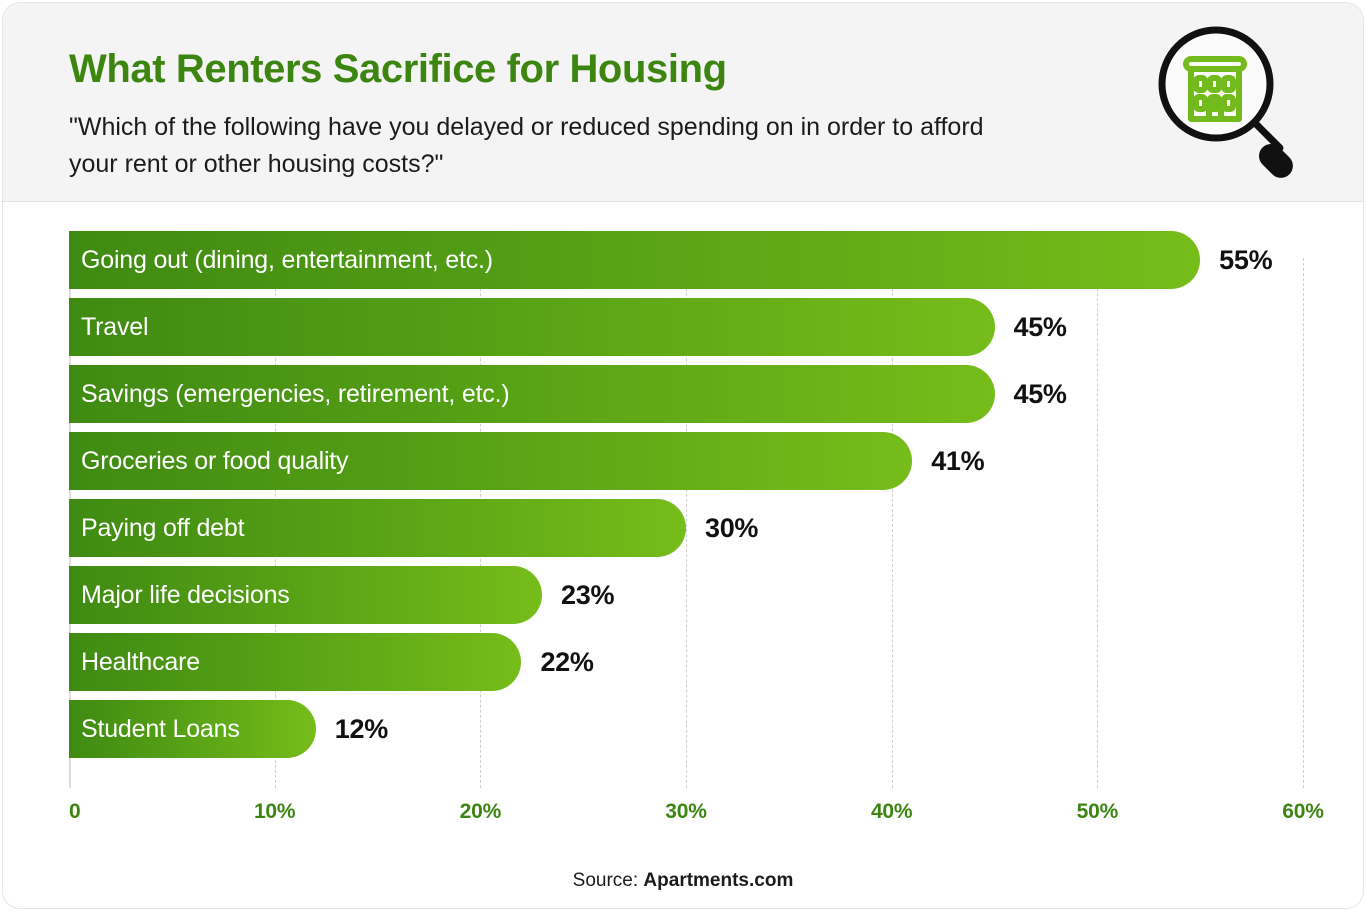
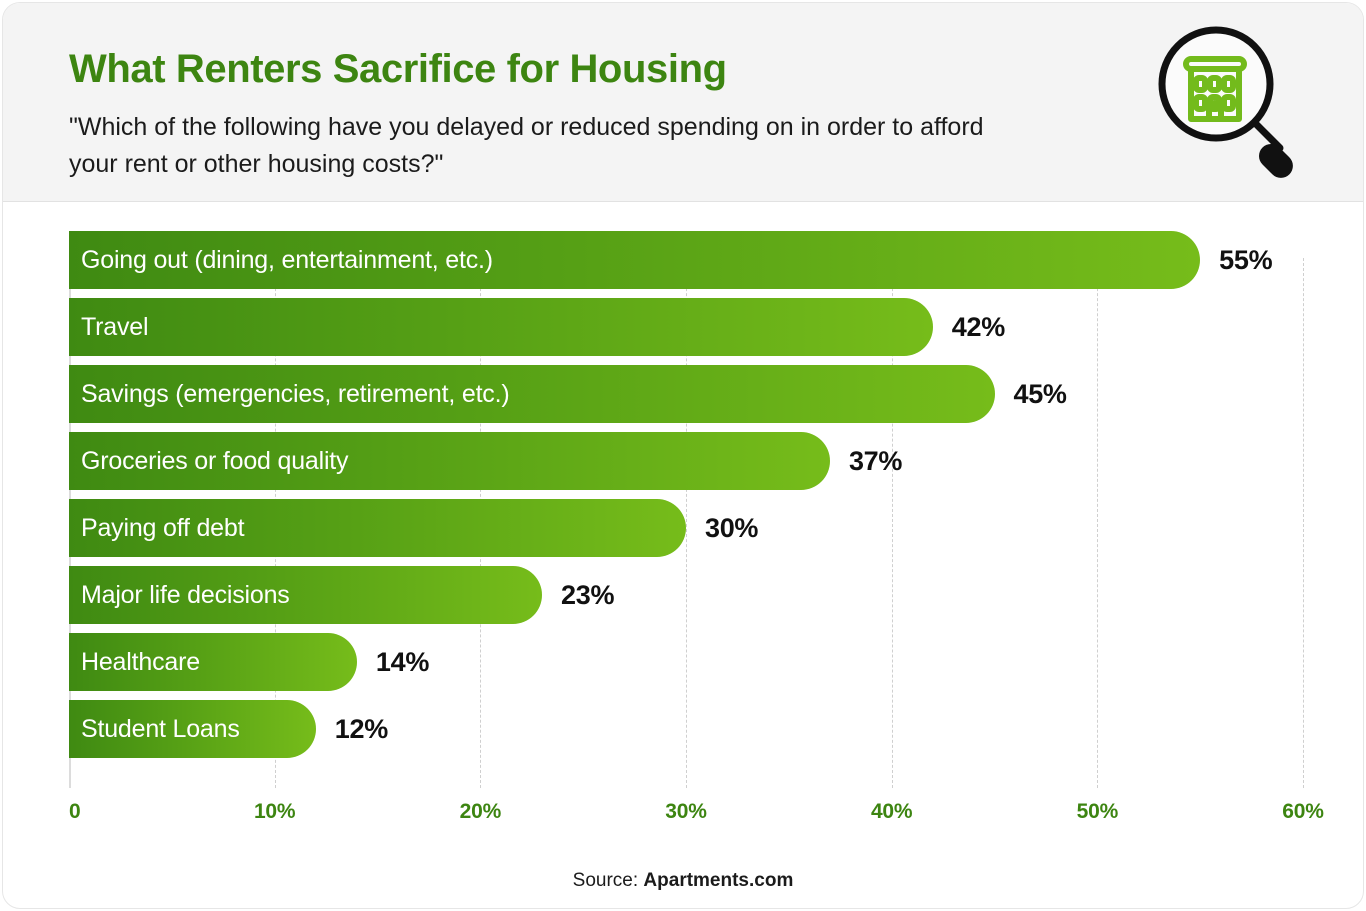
Travel: 45% -> 42%
Groceries or food quality: 41% -> 37%
Healthcare: 22% -> 14%
